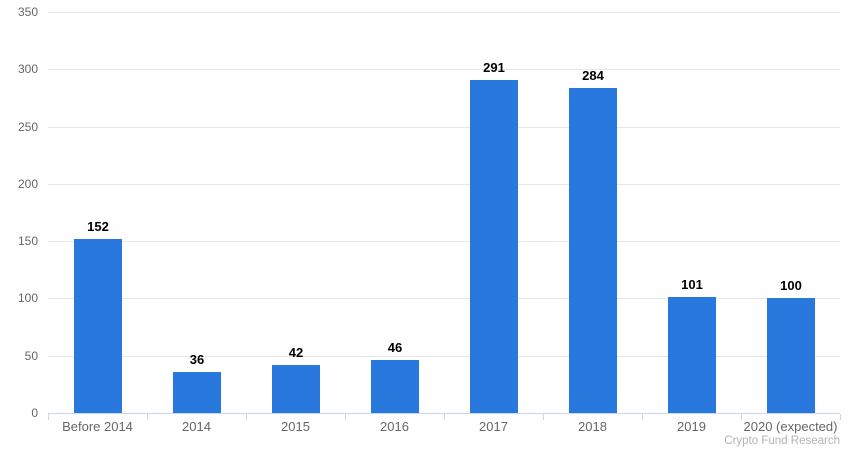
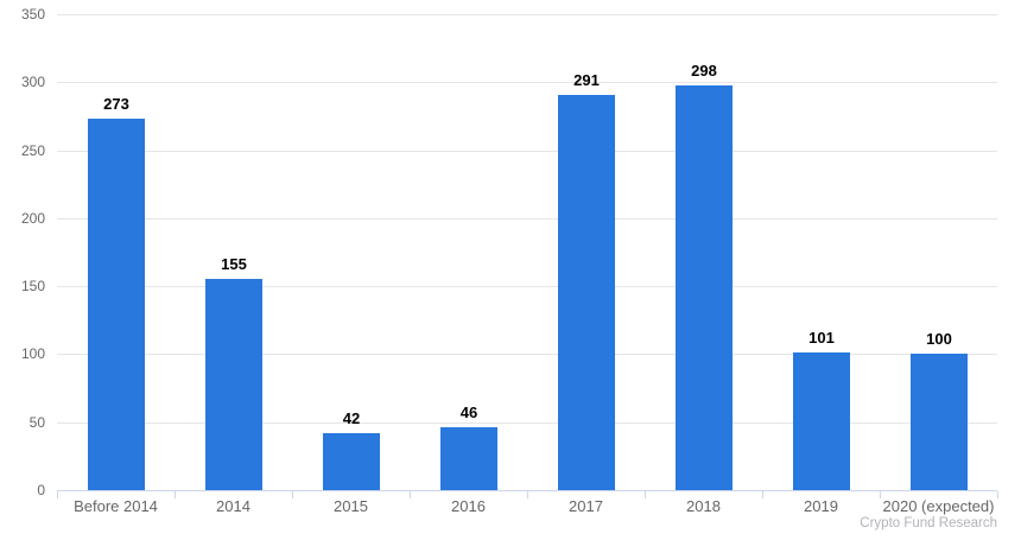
Before 2014: 152 -> 273
2014: 36 -> 155
2018: 284 -> 298
